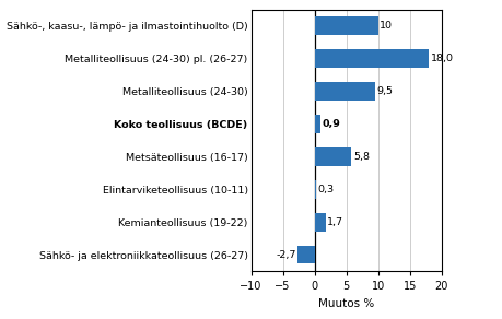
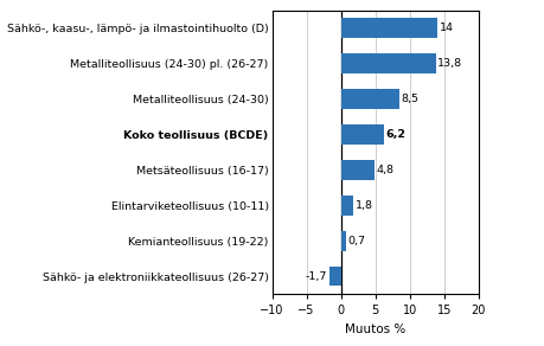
Sähkö-, kaasu-, lämpö- ja ilmastointihuolto (D): 10 -> 14
Metalliteollisuus (24-30) pl. (26-27): 18,0 -> 13,8
Metalliteollisuus (24-30): 9,5 -> 8,5
Koko teollisuus (BCDE): 0,9 -> 6,2
Metsäteollisuus (16-17): 5,8 -> 4,8
Elintarviketeollisuus (10-11): 0,3 -> 1,8
Kemianteollisuus (19-22): 1,7 -> 0,7
Sähkö- ja elektroniikkateollisuus (26-27): -2,7 -> -1,7
